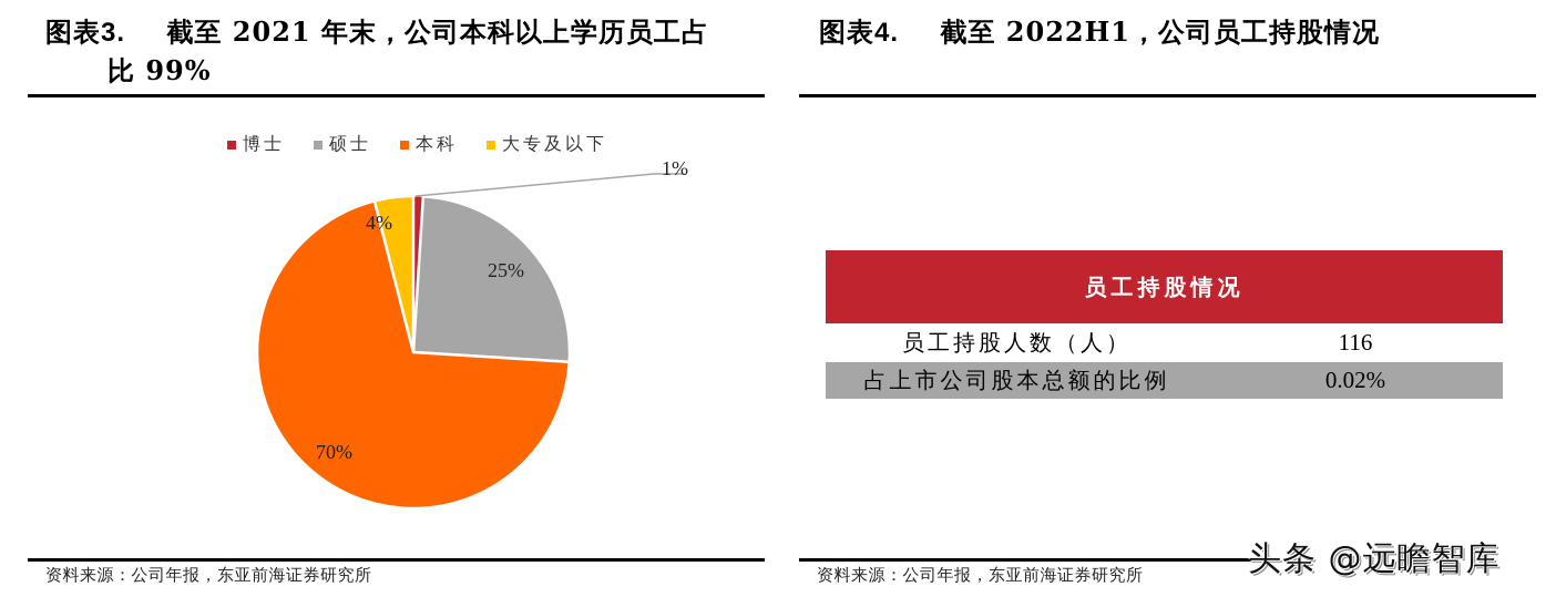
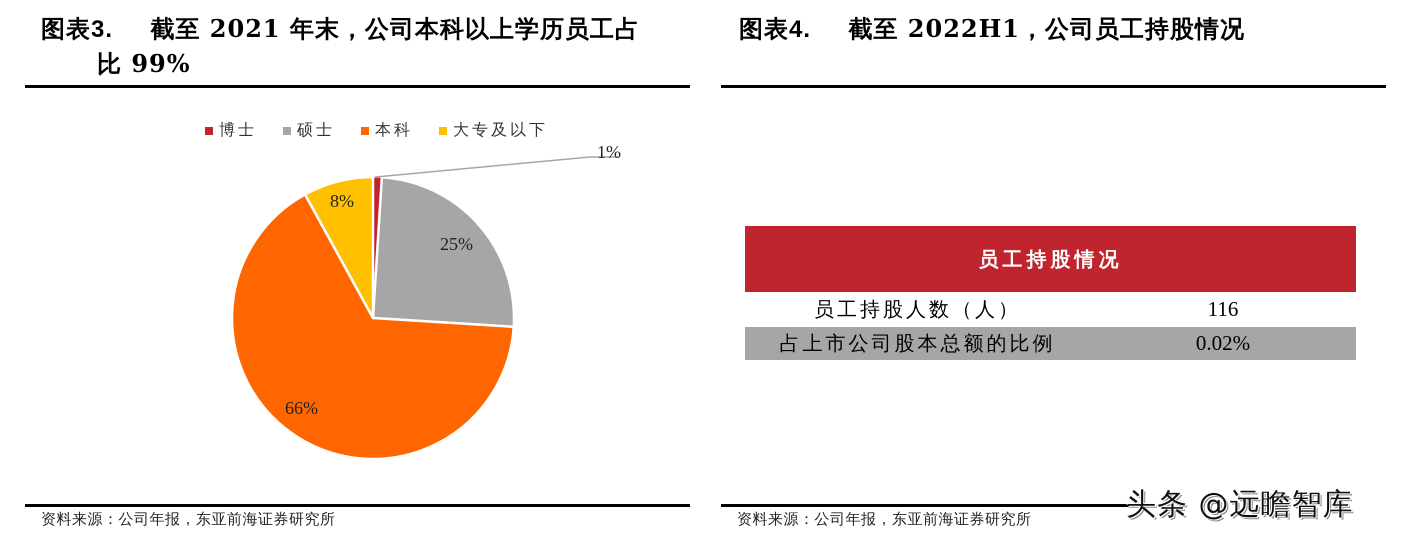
截至 2021 年末，公司本科以上学历员工占比 99%/本科: 70% -> 66%
截至 2021 年末，公司本科以上学历员工占比 99%/大专及以下: 4% -> 8%
